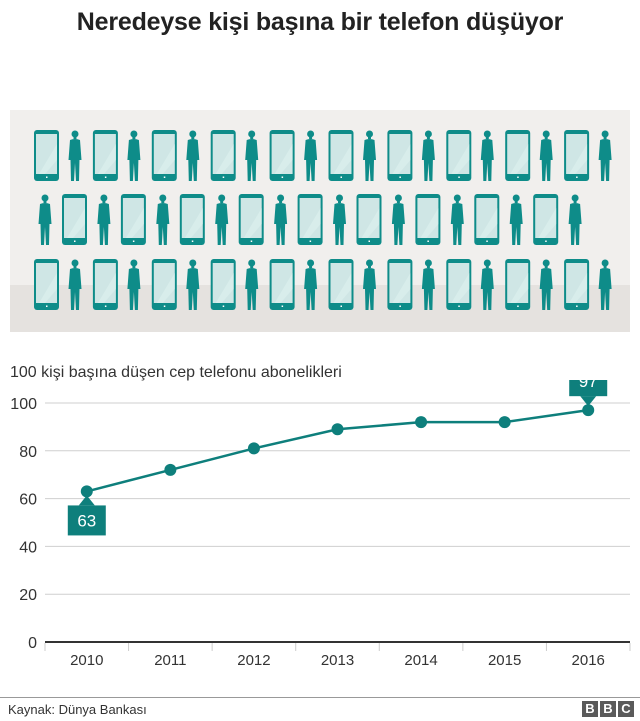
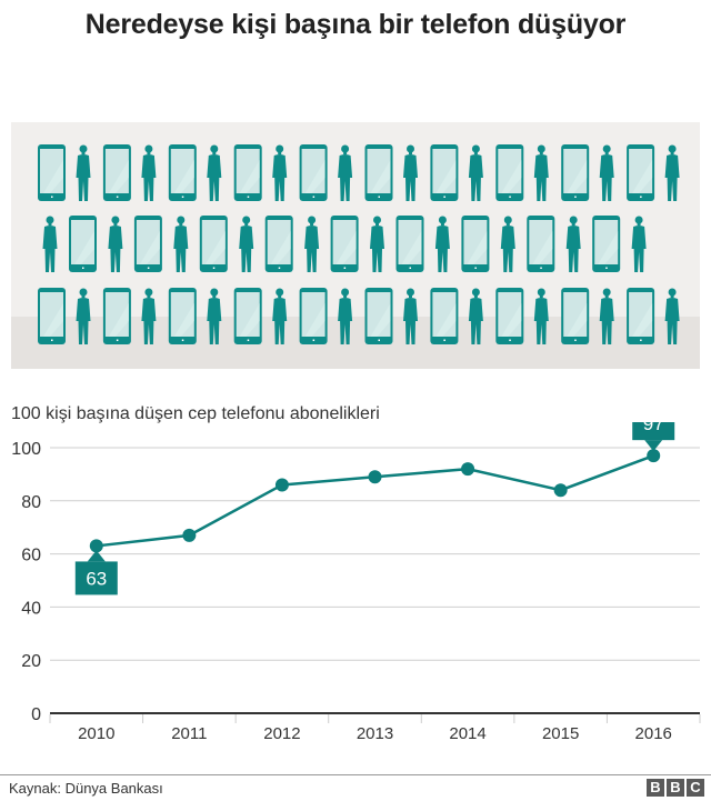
2011: 72 -> 67
2012: 81 -> 86
2015: 92 -> 84
